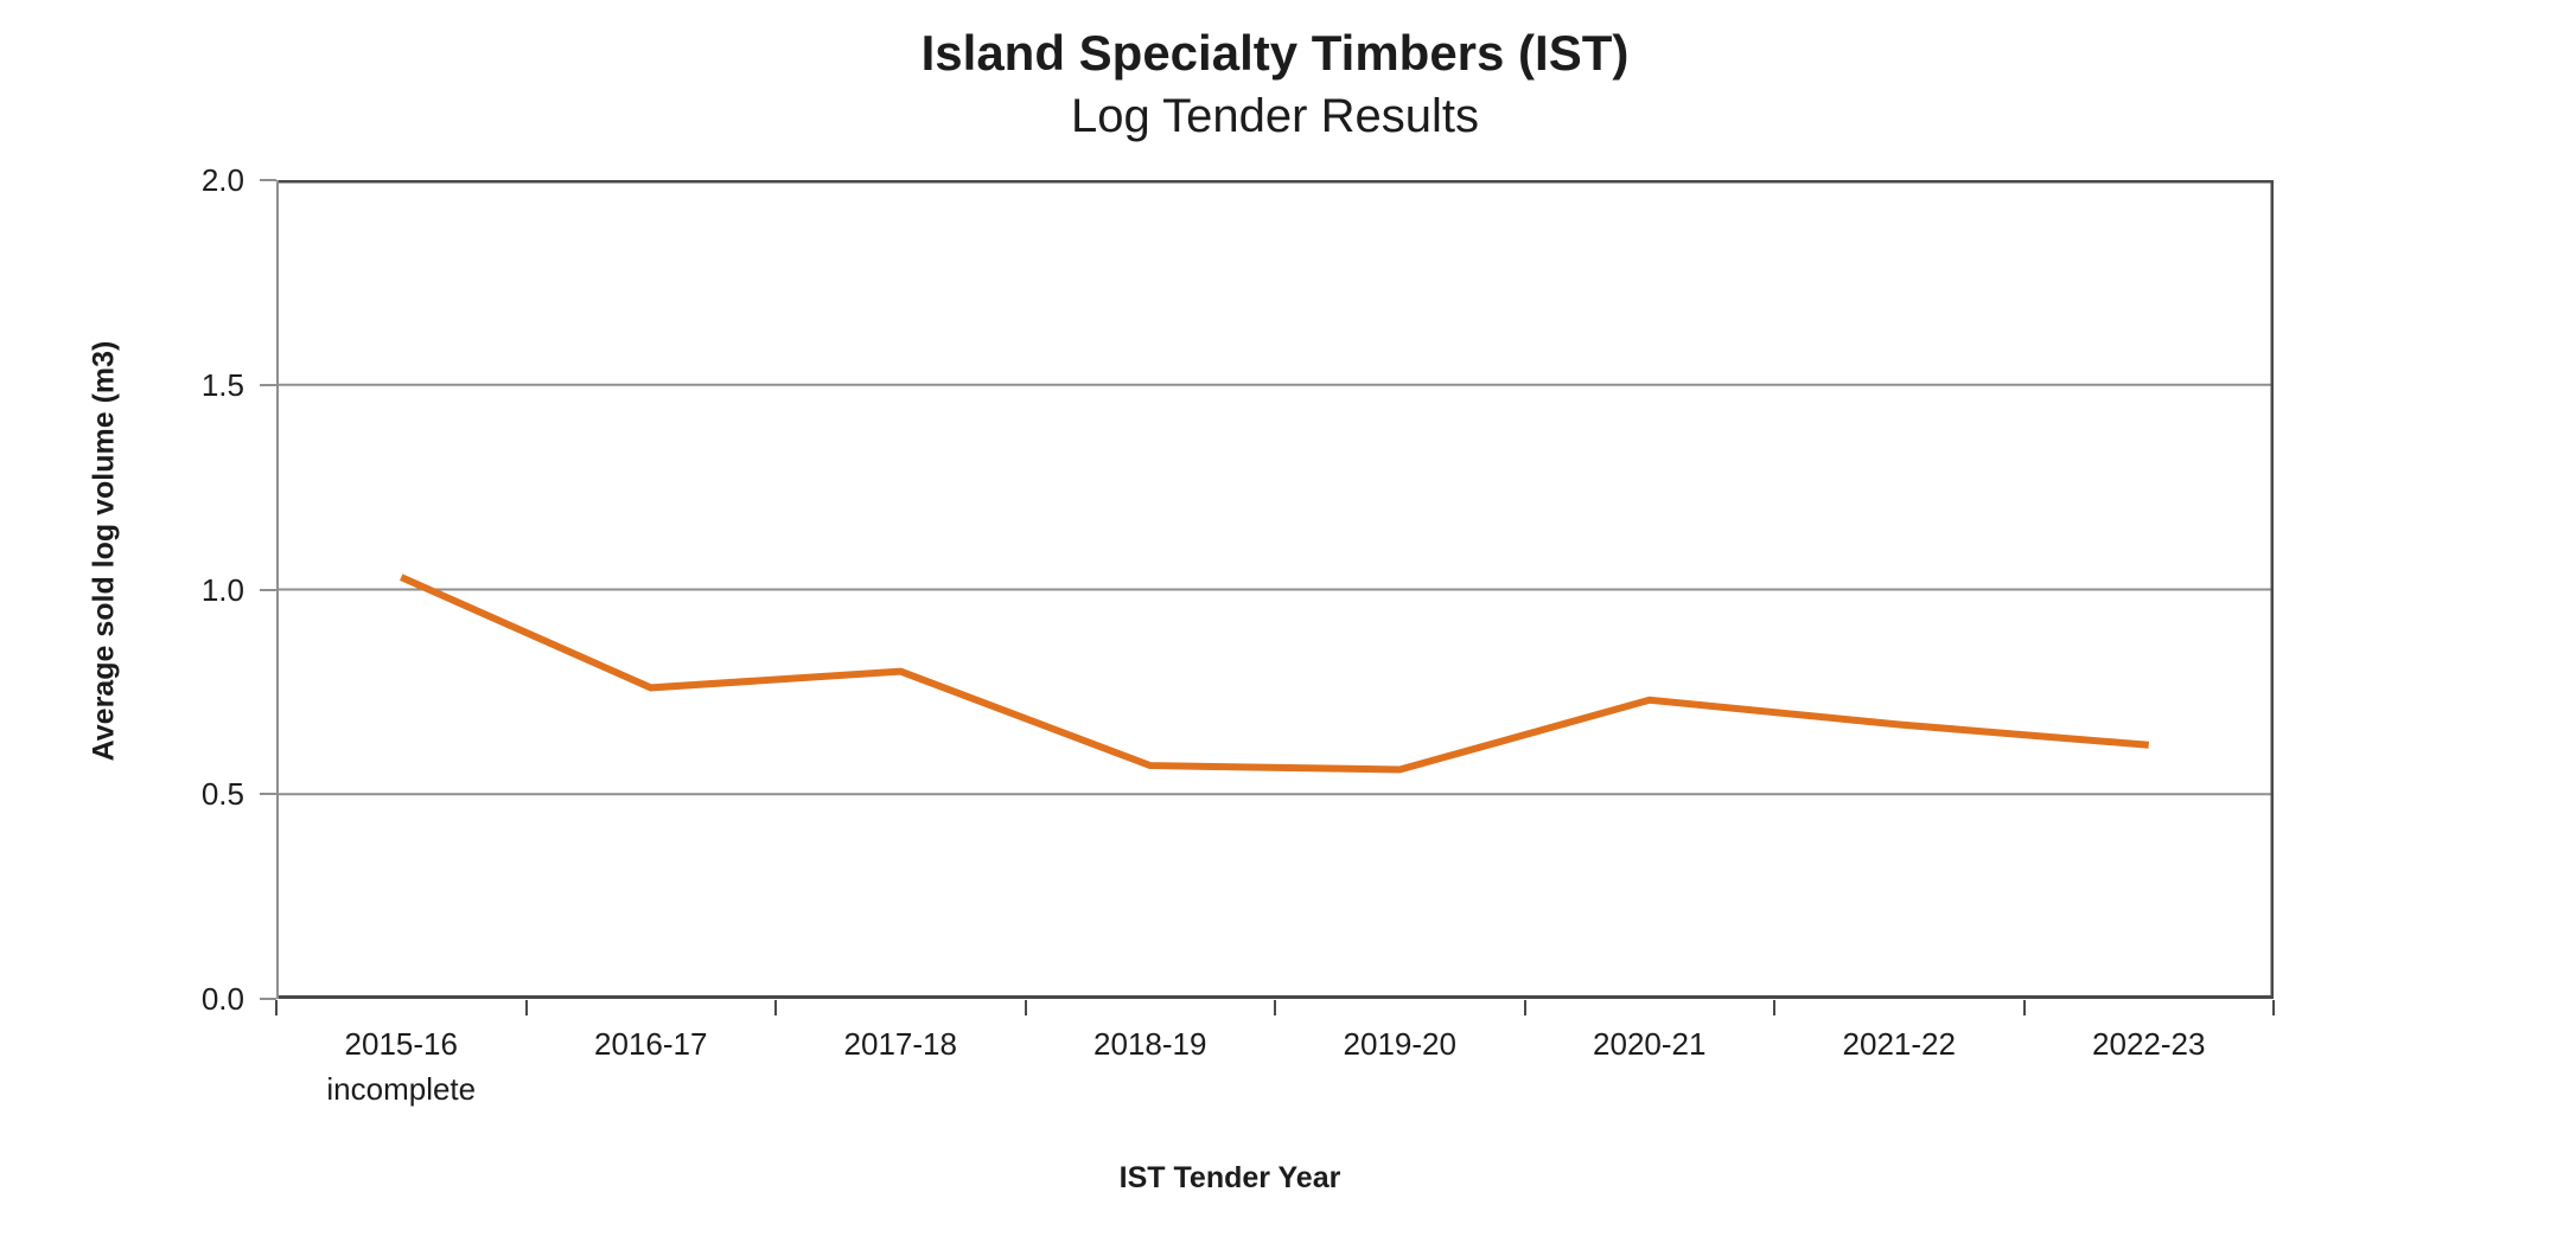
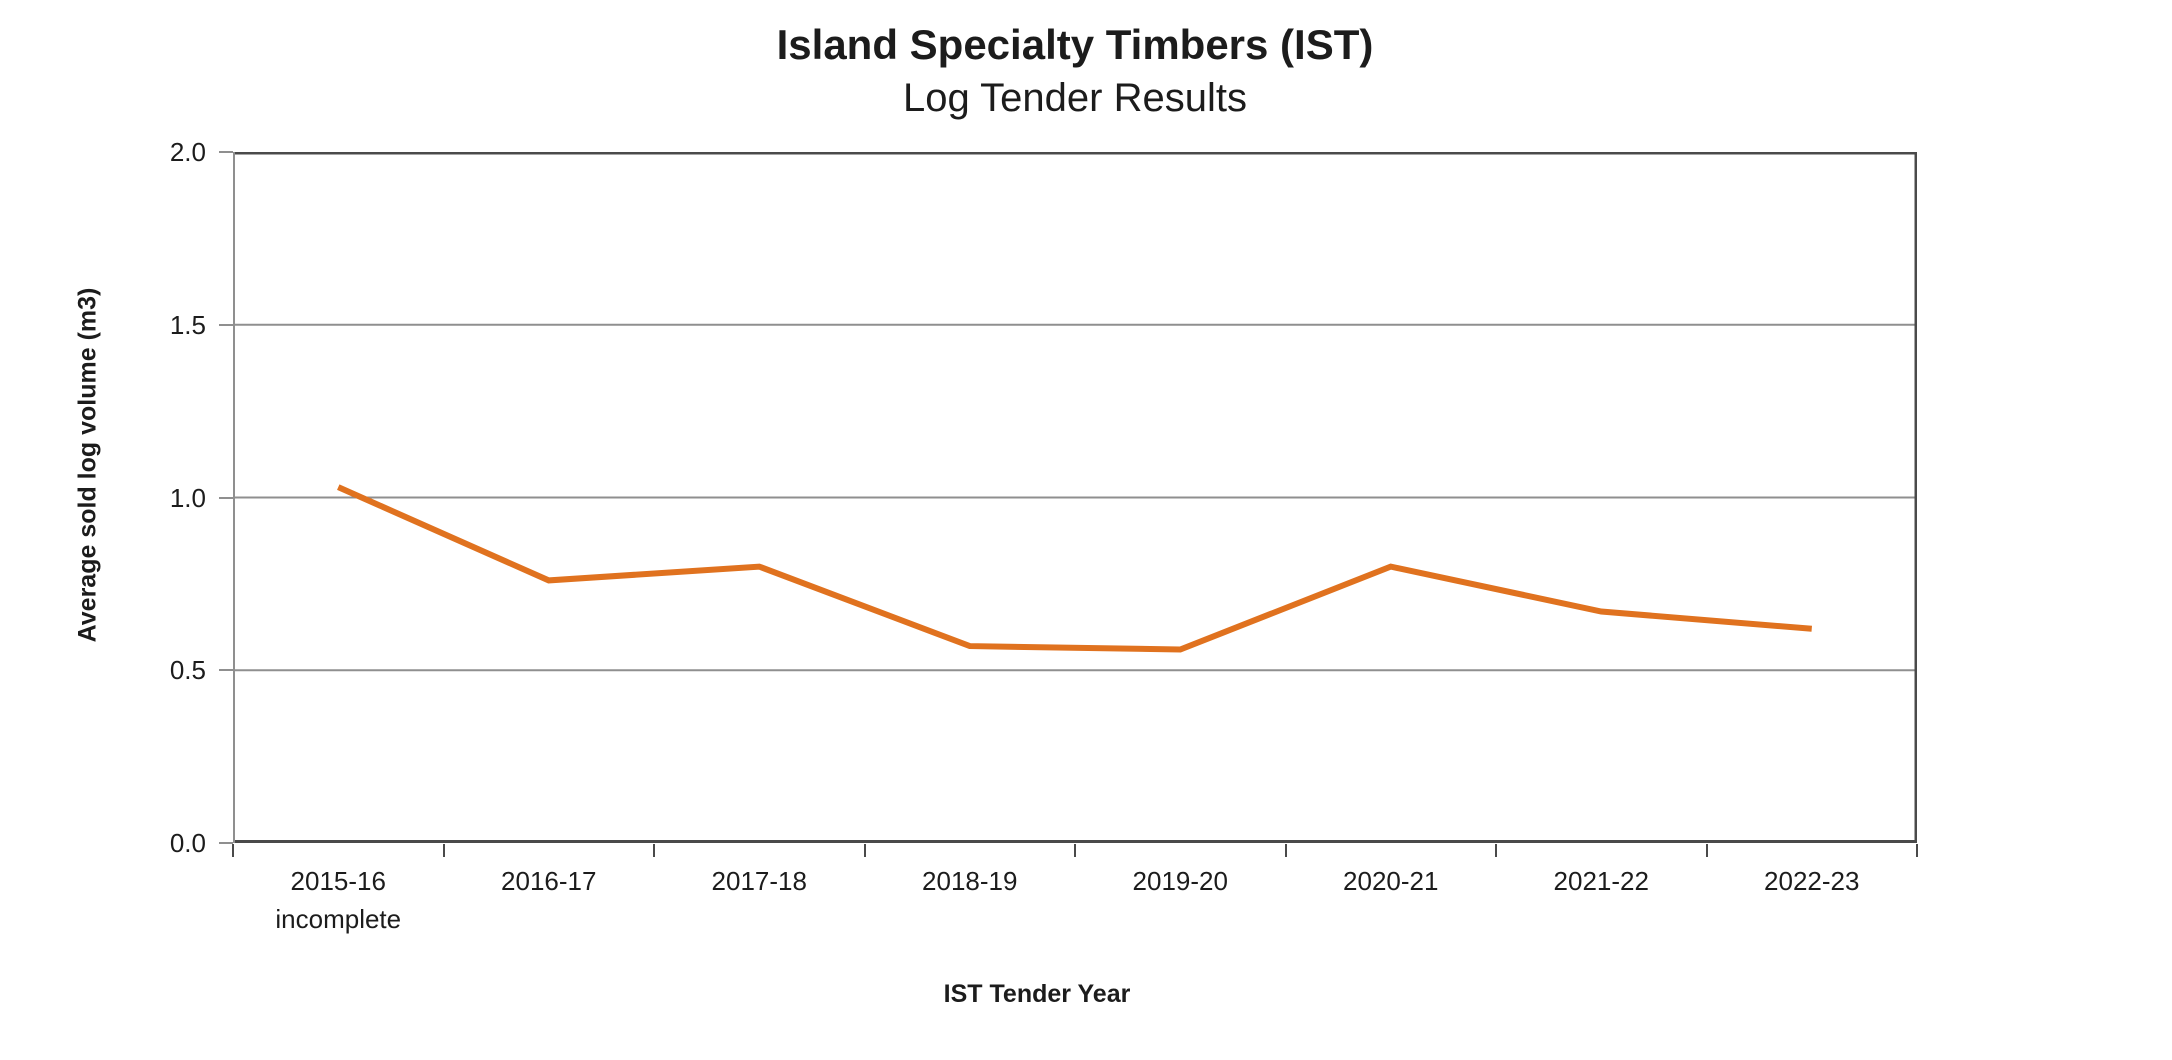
2020-21: 0.73 -> 0.80
